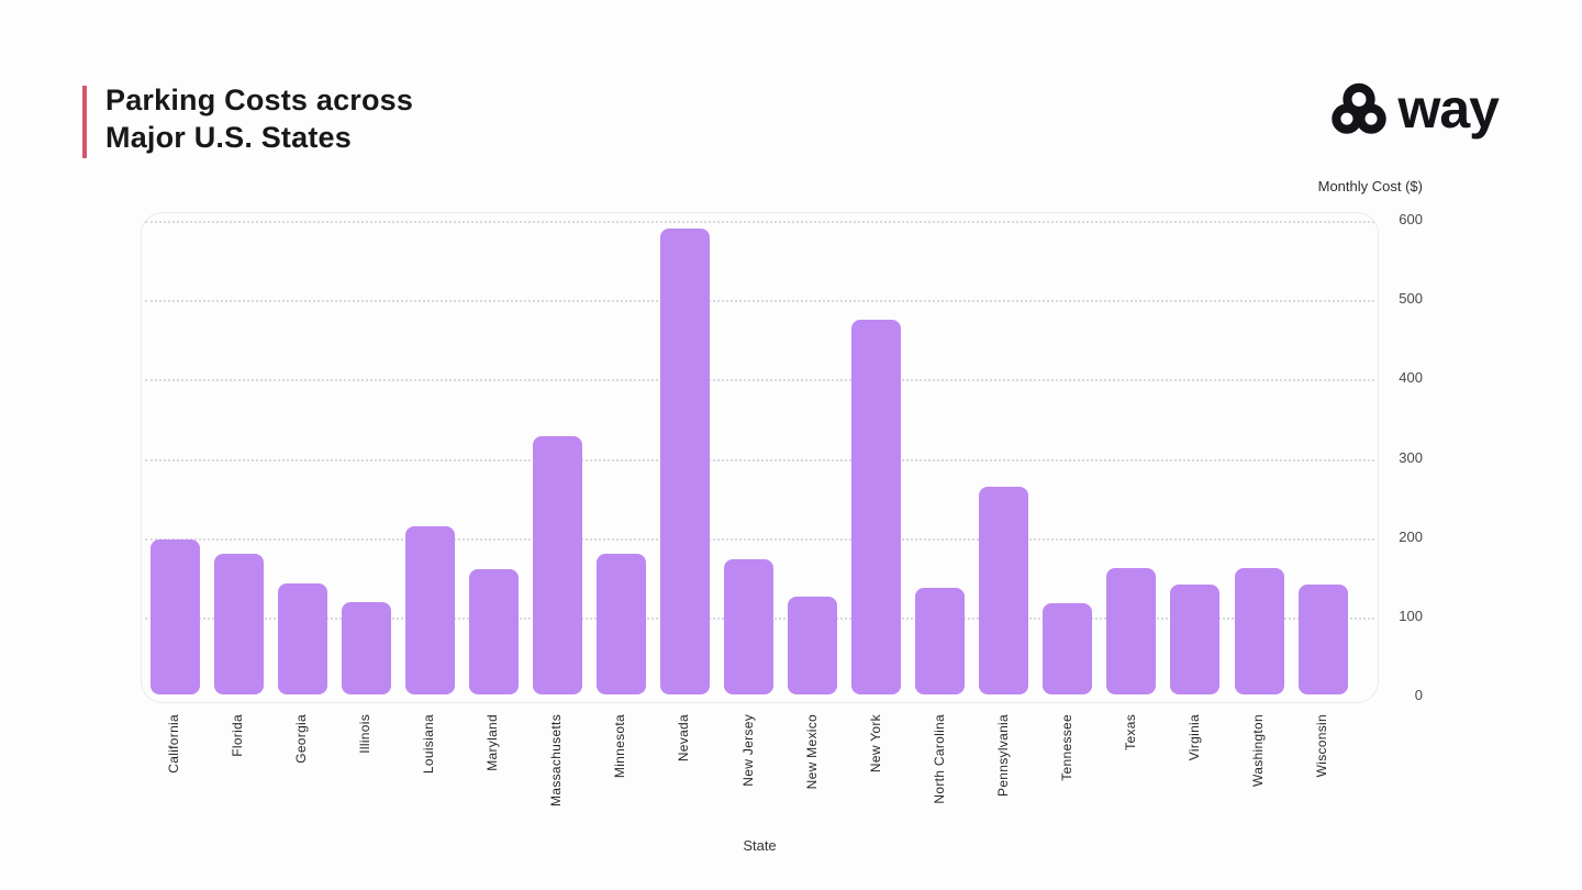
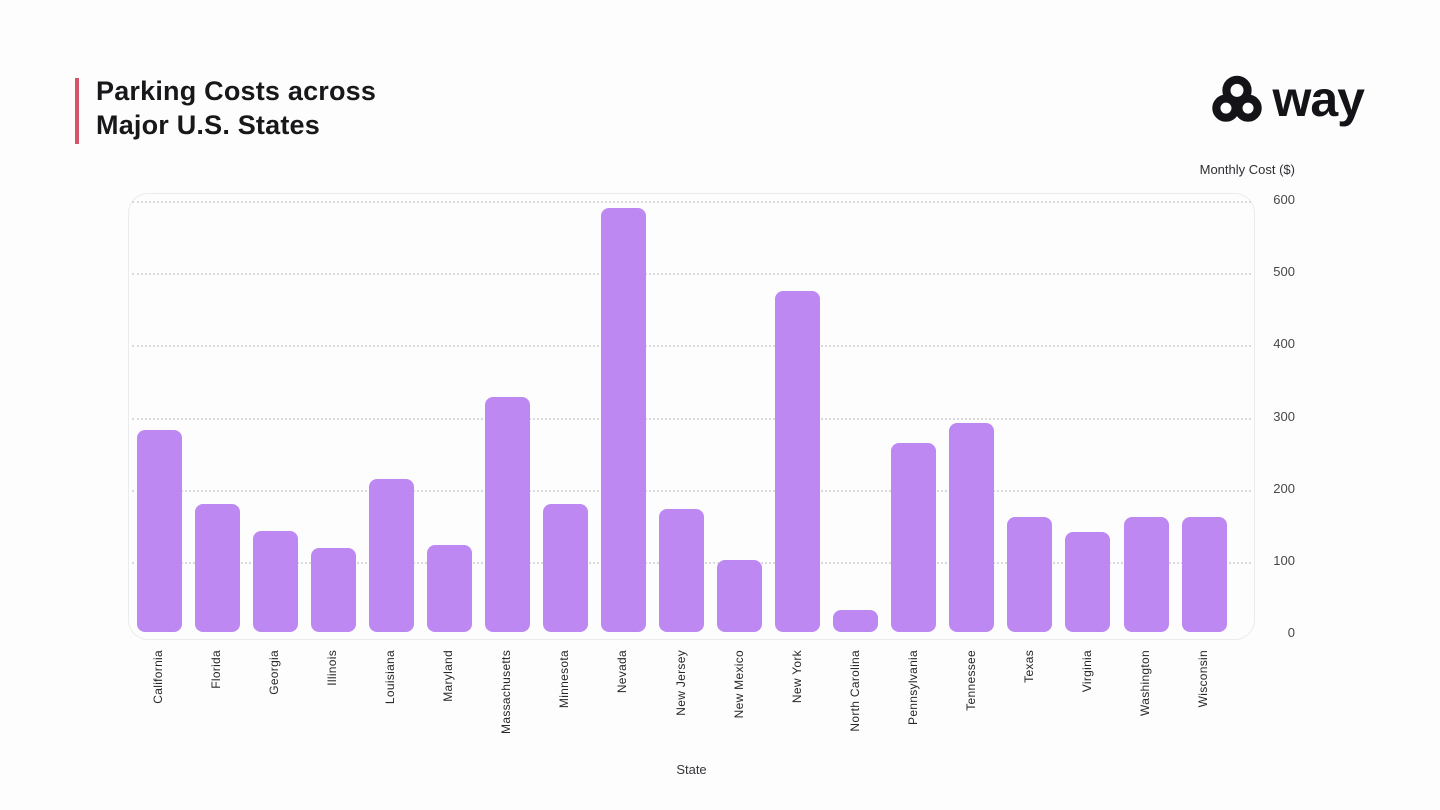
California: 200 -> 280
Maryland: 160 -> 120
New Mexico: 120 -> 100
North Carolina: 140 -> 30
Tennessee: 120 -> 290
Wisconsin: 140 -> 160
